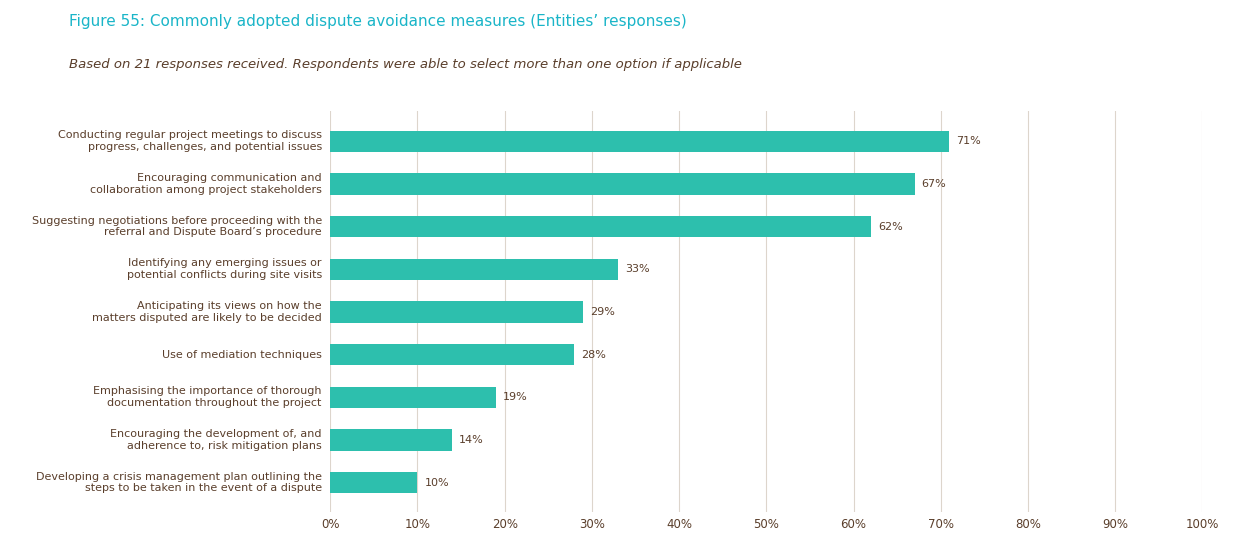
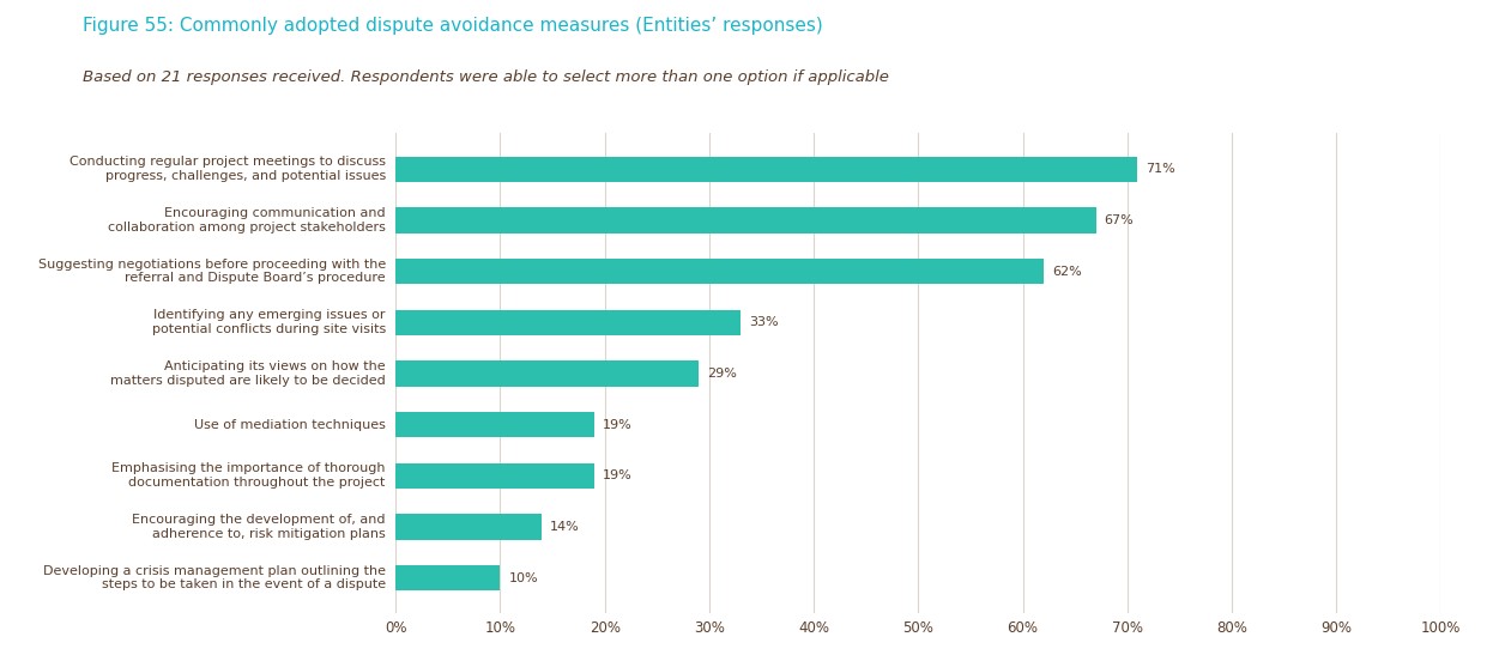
Use of mediation techniques: 28% -> 19%
